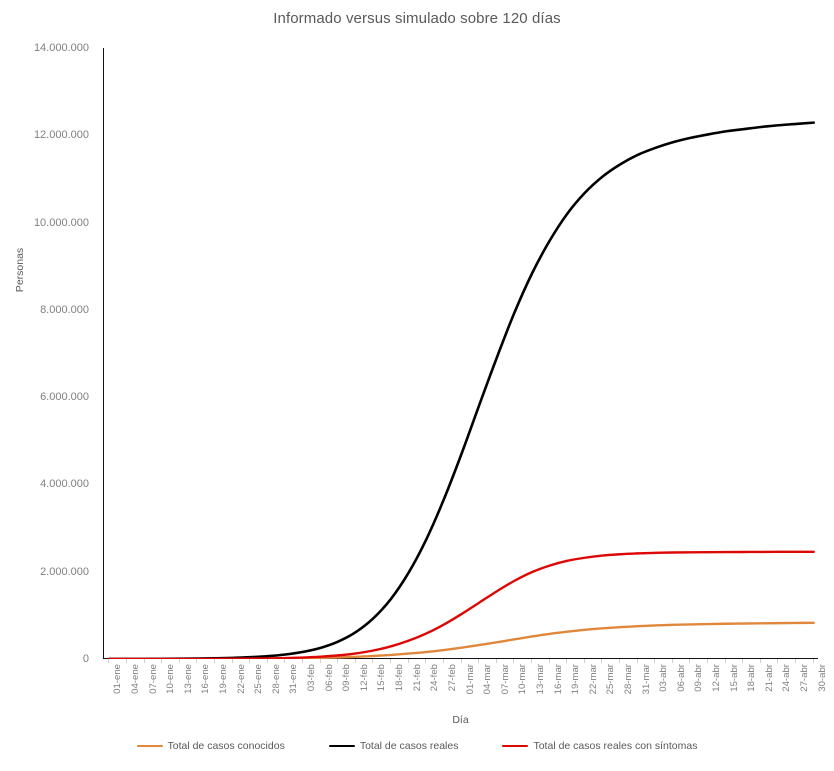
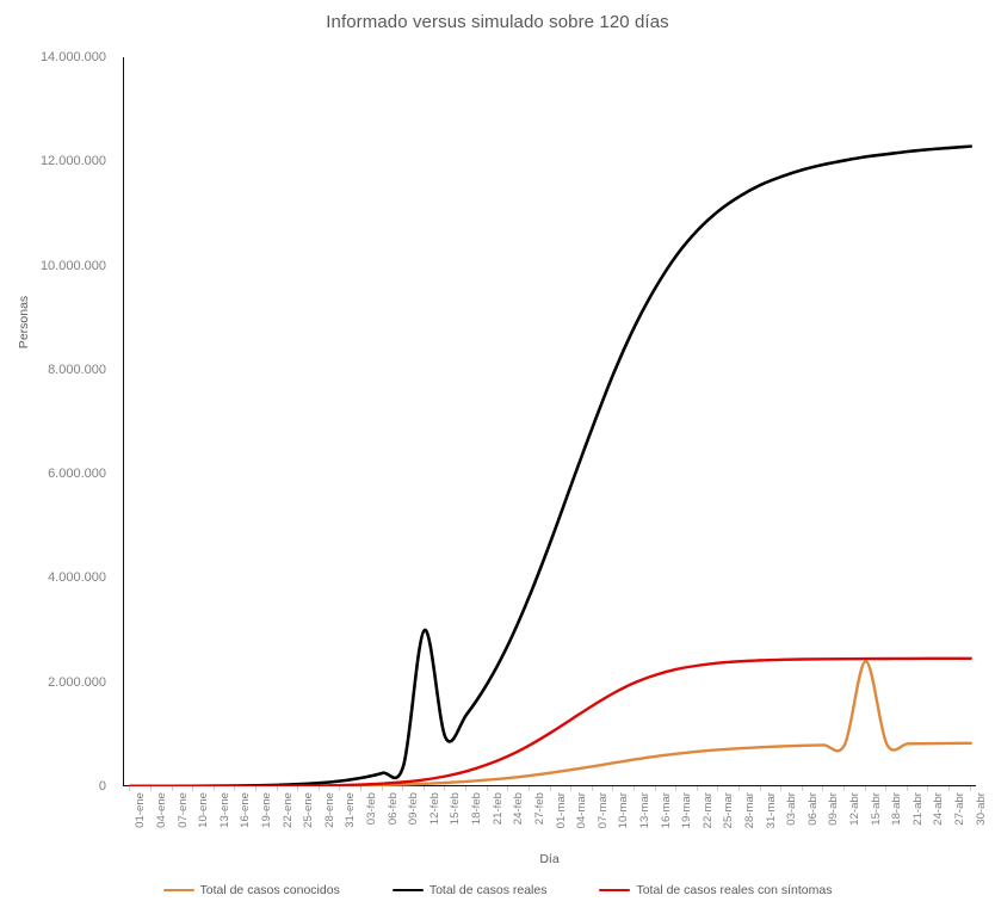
Total de casos reales/12-feb: 600000 -> 3000000
Total de casos conocidos/15-abr: 800000 -> 2400000
